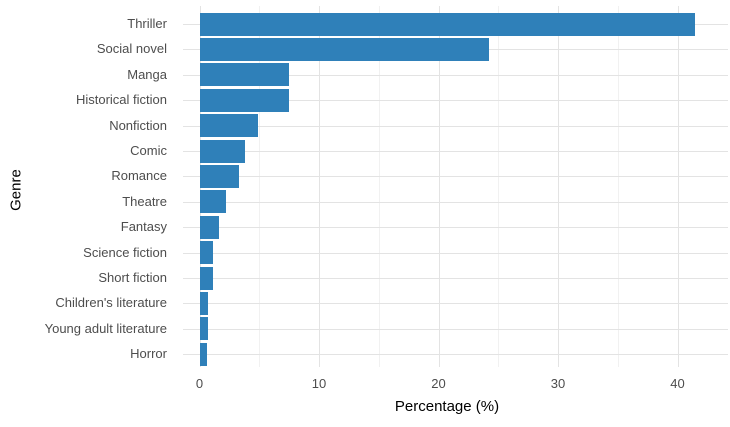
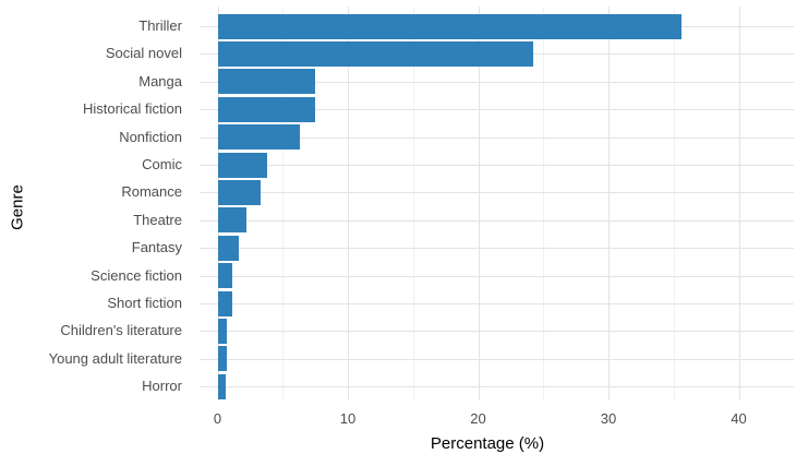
Thriller: 41.5 -> 35.6
Nonfiction: 4.9 -> 6.3
